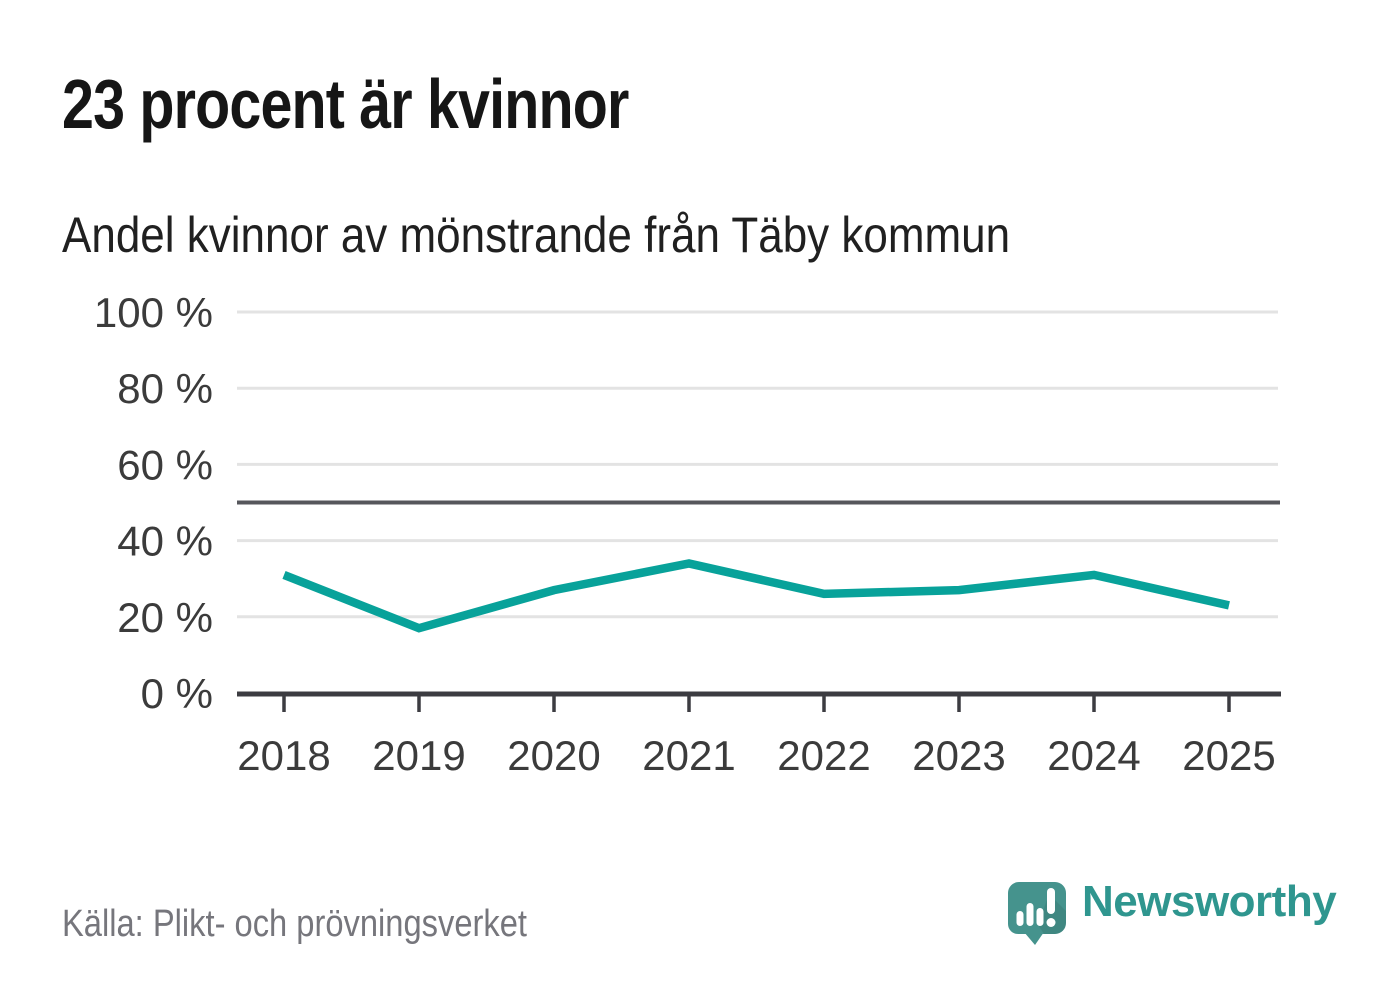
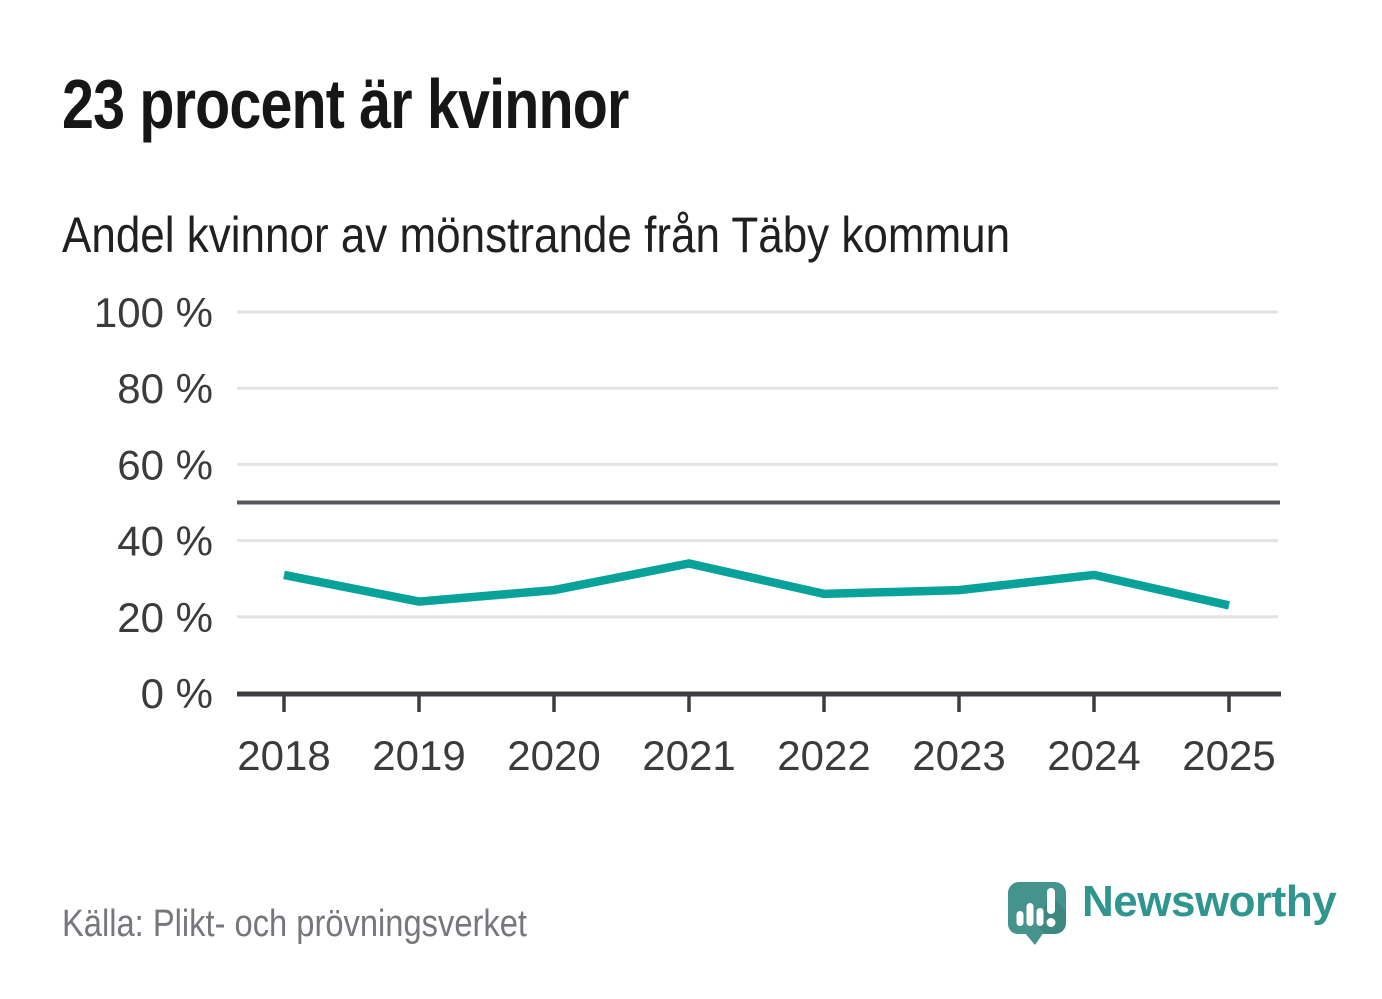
2019: 17% -> 24%
